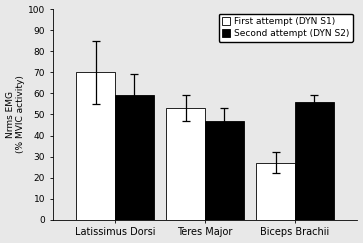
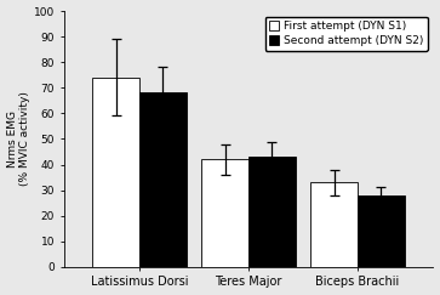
First attempt (DYN S1)/Latissimus Dorsi: 70 -> 74
Second attempt (DYN S2)/Latissimus Dorsi: 59 -> 68
First attempt (DYN S1)/Teres Major: 53 -> 42
Second attempt (DYN S2)/Teres Major: 47 -> 43
First attempt (DYN S1)/Biceps Brachii: 27 -> 33
Second attempt (DYN S2)/Biceps Brachii: 56 -> 28
